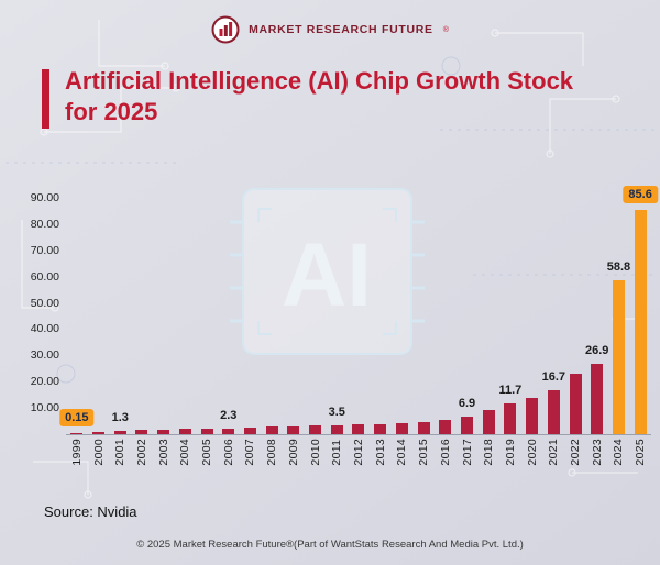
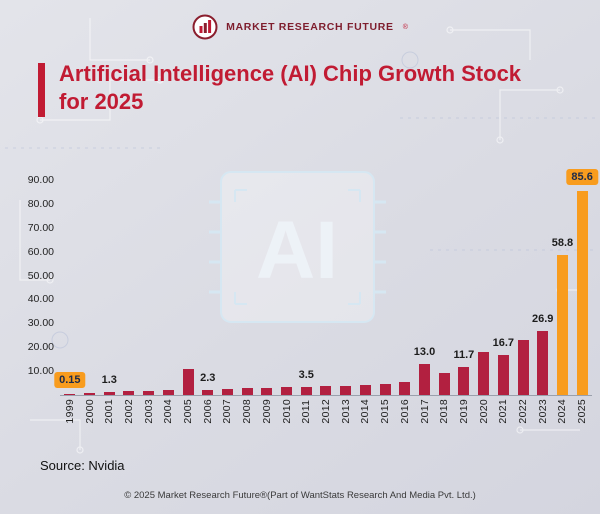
2005: 2 -> 11
2017: 6.9 -> 13.0
2020: 14 -> 18
